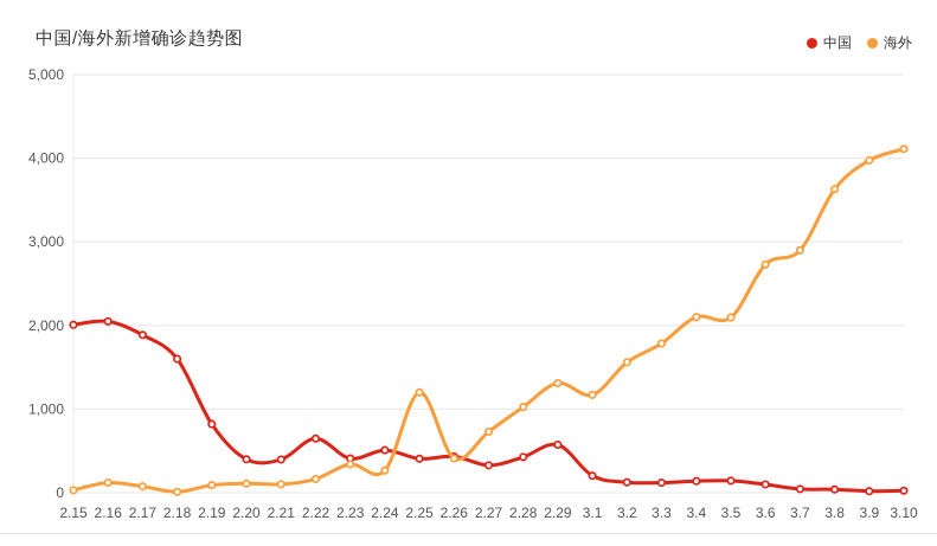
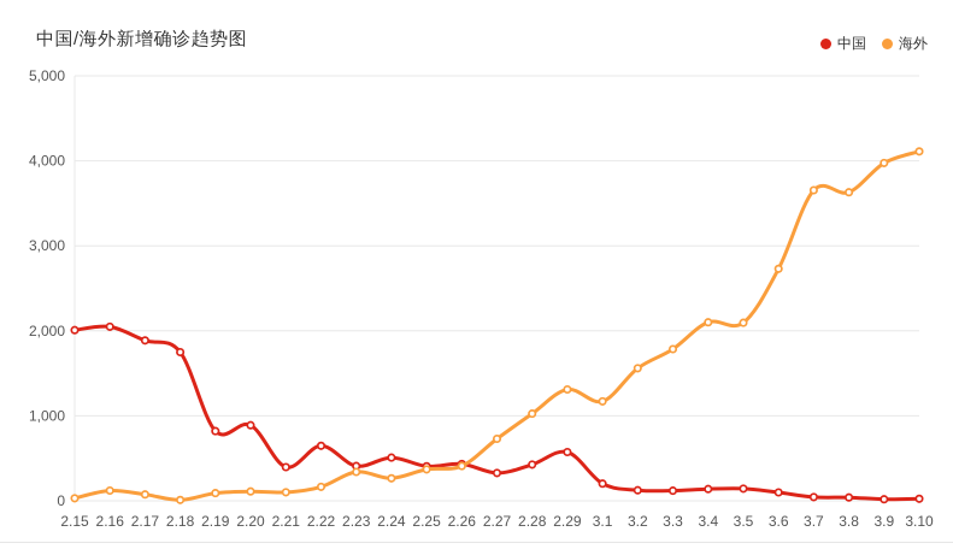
中国/2.18: 1600 -> 1700
中国/2.20: 400 -> 900
海外/2.25: 1200 -> 400
海外/3.7: 2900 -> 3700
